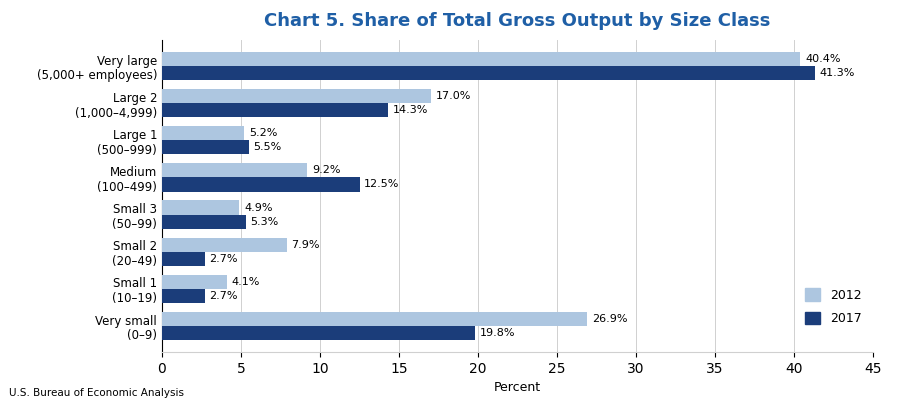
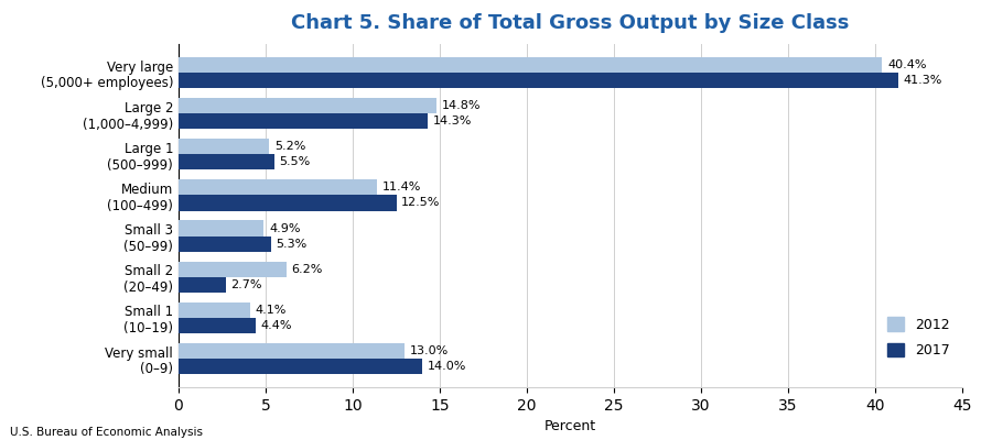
2012/Large 2 (1,000–4,999): 17.0% -> 14.8%
2012/Medium (100–499): 9.2% -> 11.4%
2012/Small 2 (20–49): 7.9% -> 6.2%
2017/Small 1 (10–19): 2.7% -> 4.4%
2012/Very small (0–9): 26.9% -> 13.0%
2017/Very small (0–9): 19.8% -> 14.0%
